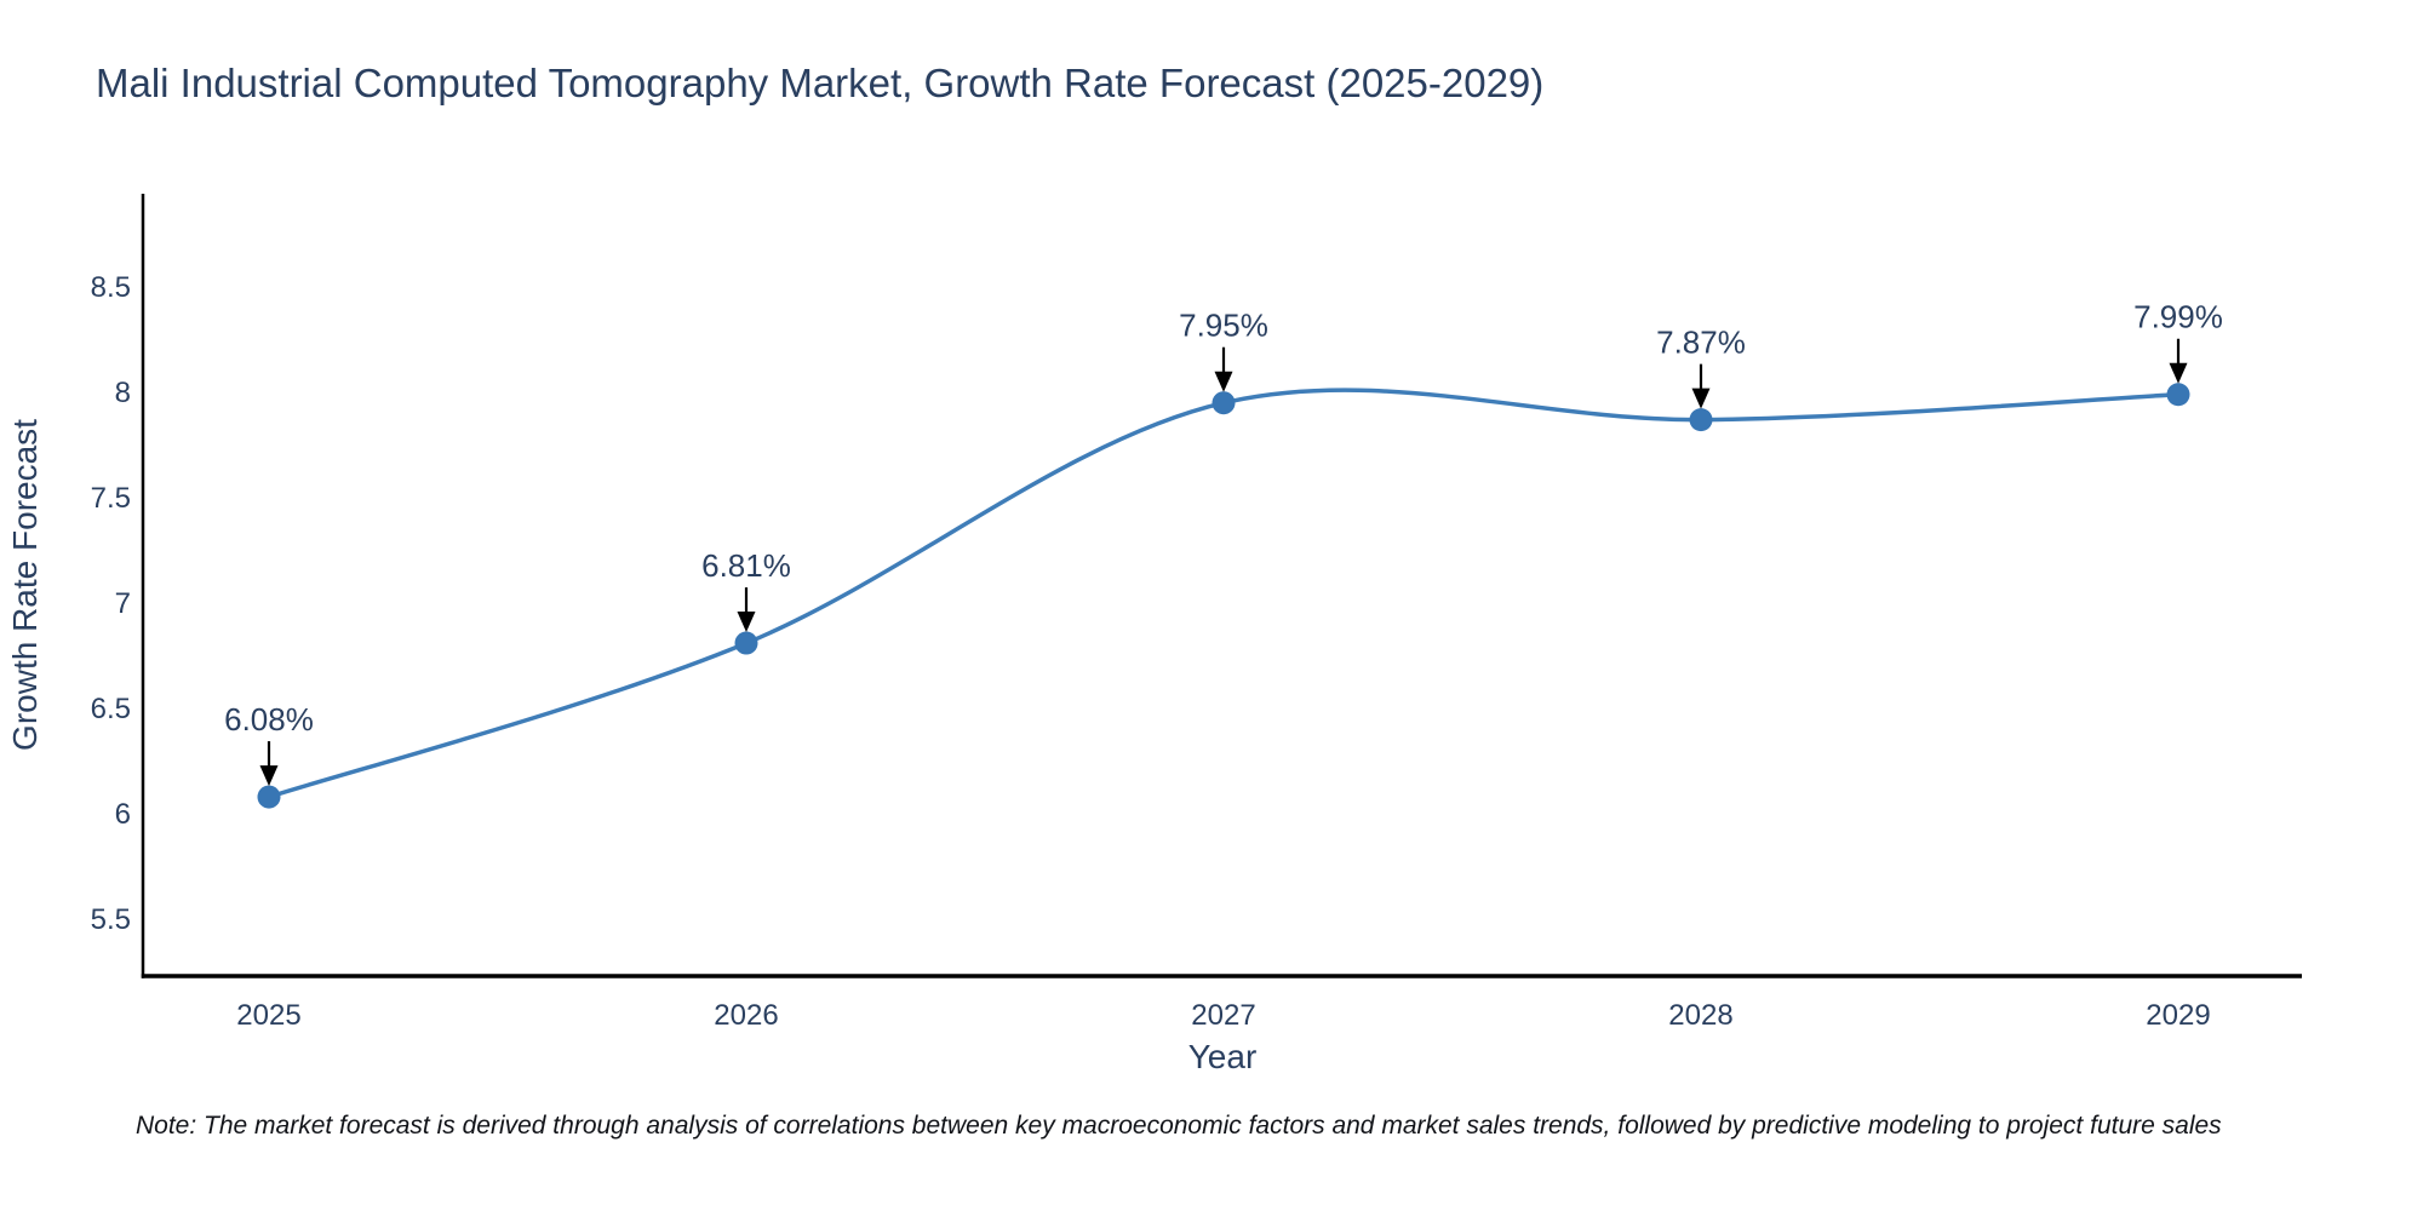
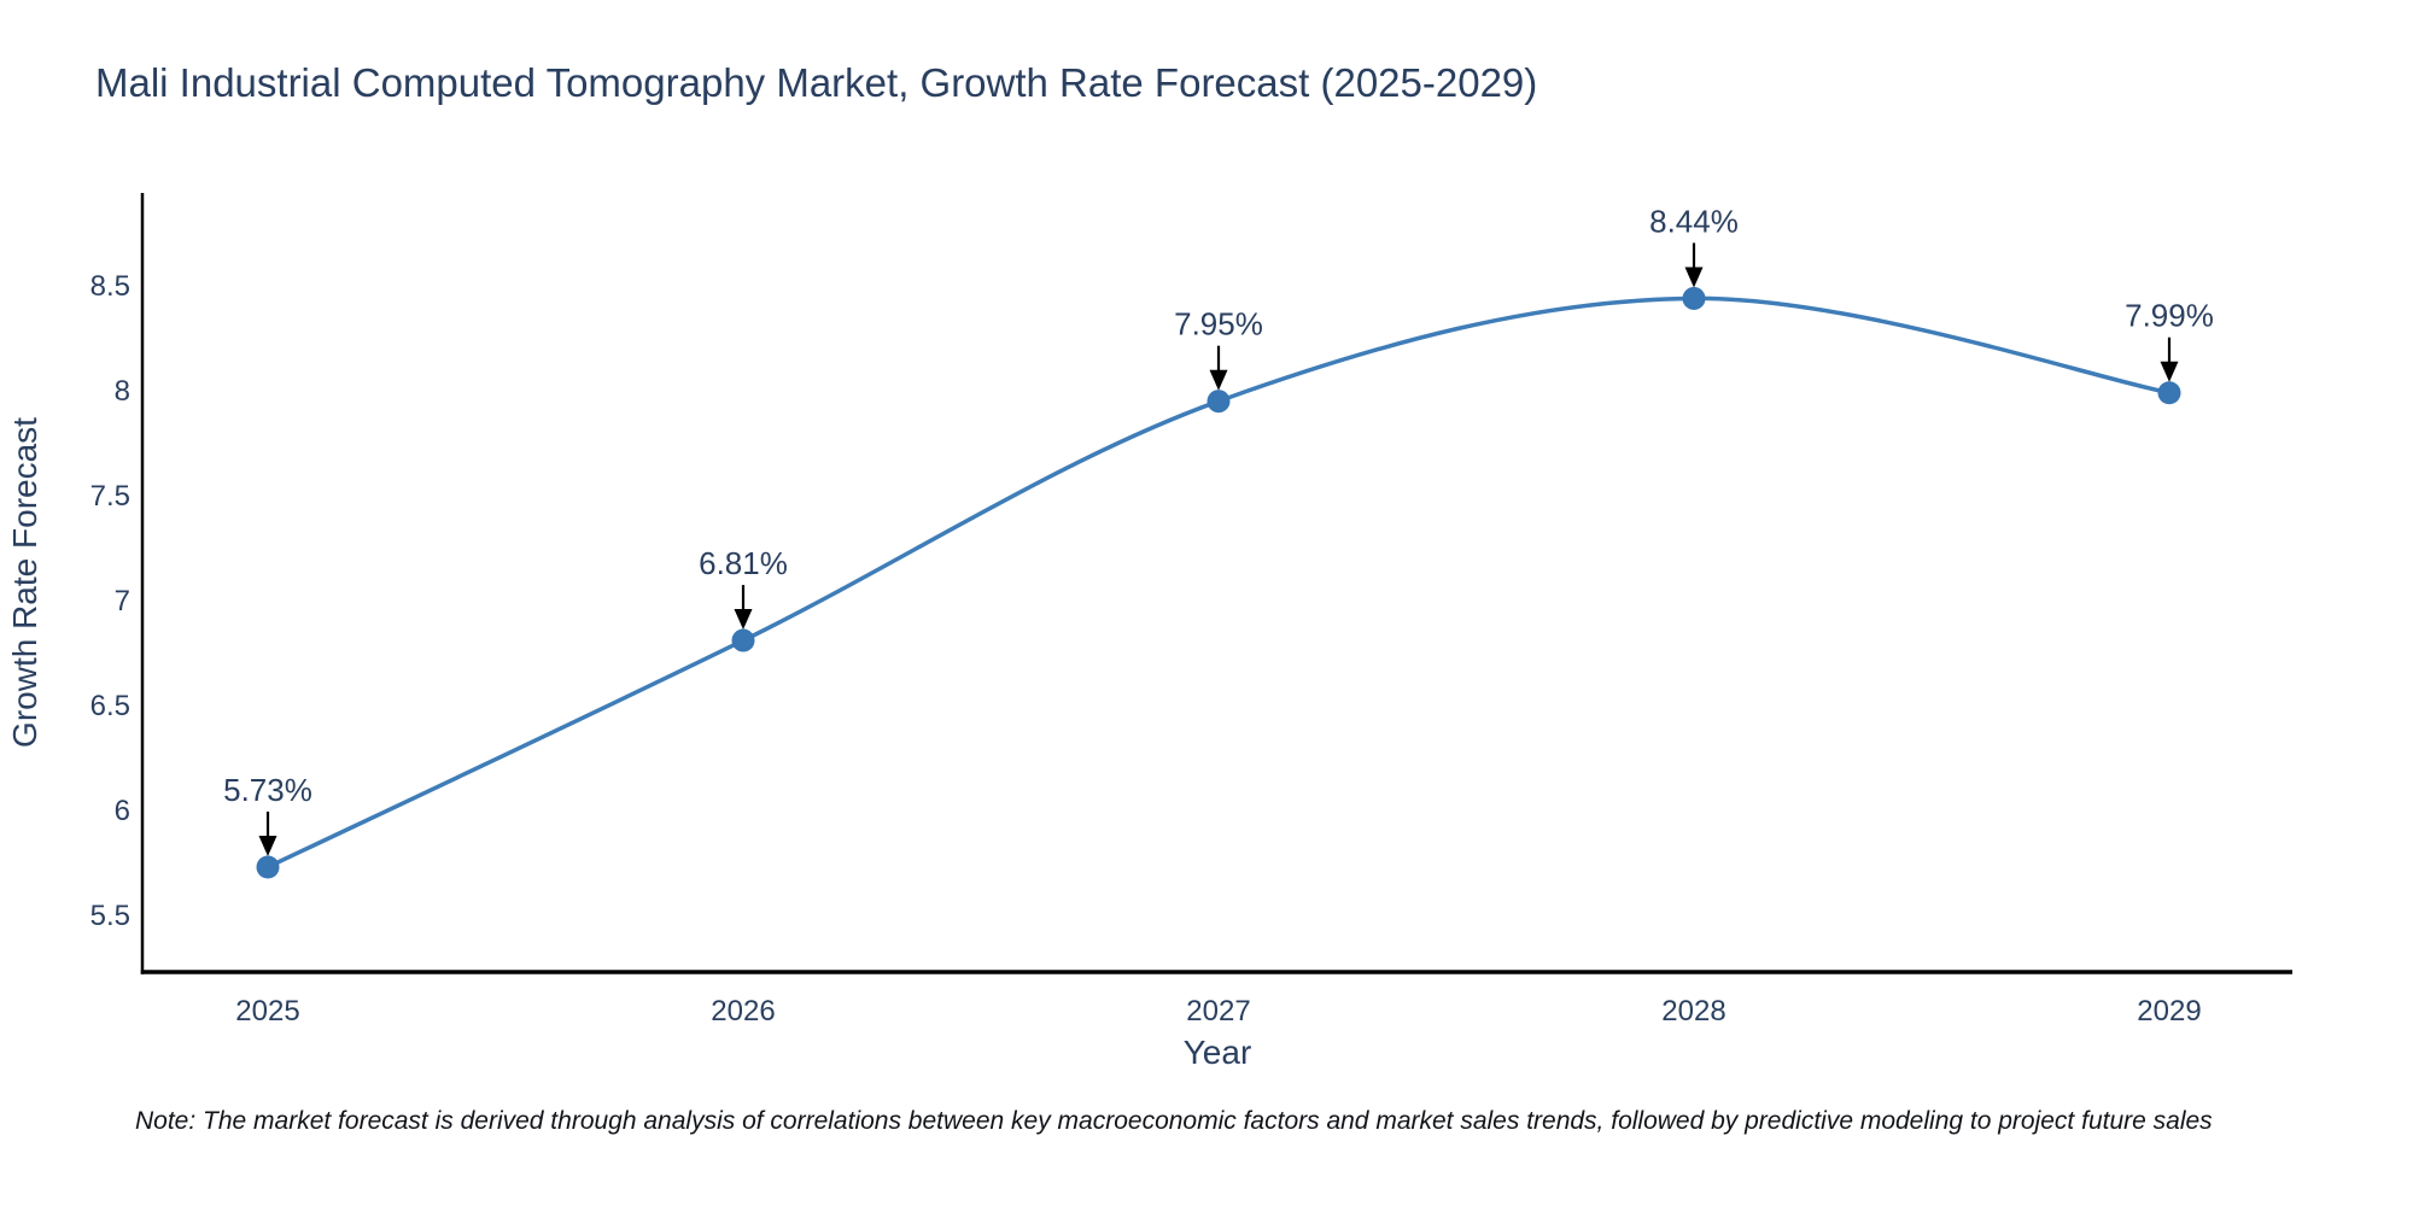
2025: 6.08% -> 5.73%
2028: 7.87% -> 8.44%
